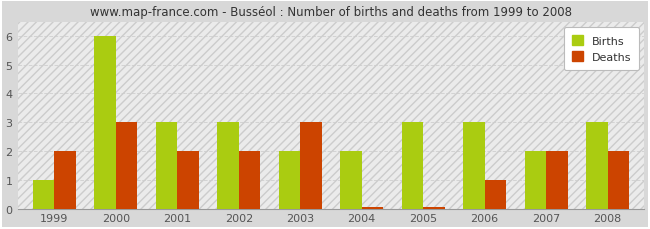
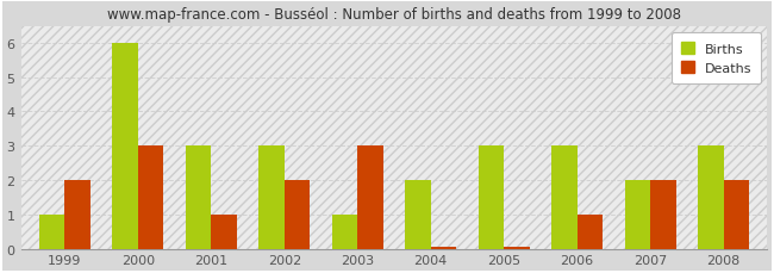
Deaths/2001: 2.00 -> 1.00
Births/2003: 2 -> 1
